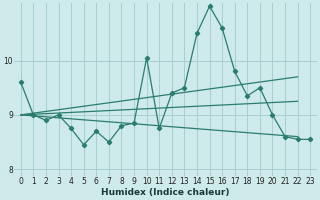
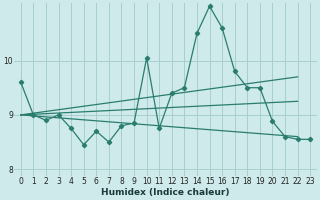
18: 9.35 -> 9.50
20: 9.00 -> 8.88
